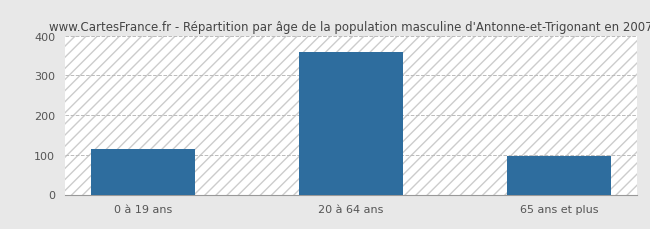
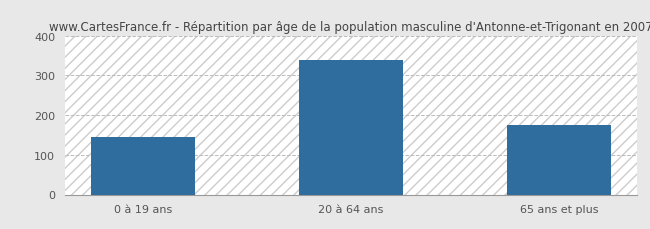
0 à 19 ans: 115 -> 145
20 à 64 ans: 360 -> 340
65 ans et plus: 98 -> 175
